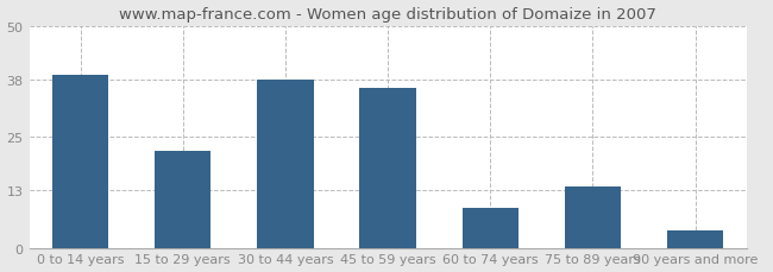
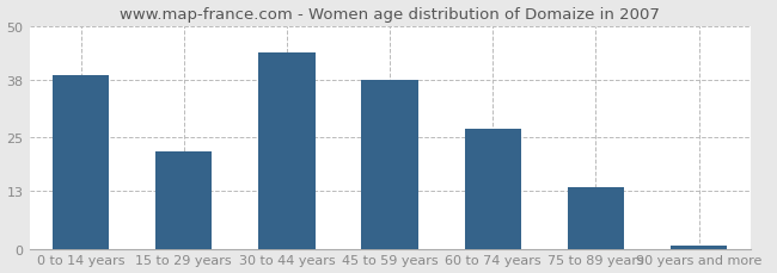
30 to 44 years: 38 -> 44
45 to 59 years: 36 -> 38
60 to 74 years: 9 -> 27
90 years and more: 4 -> 1
